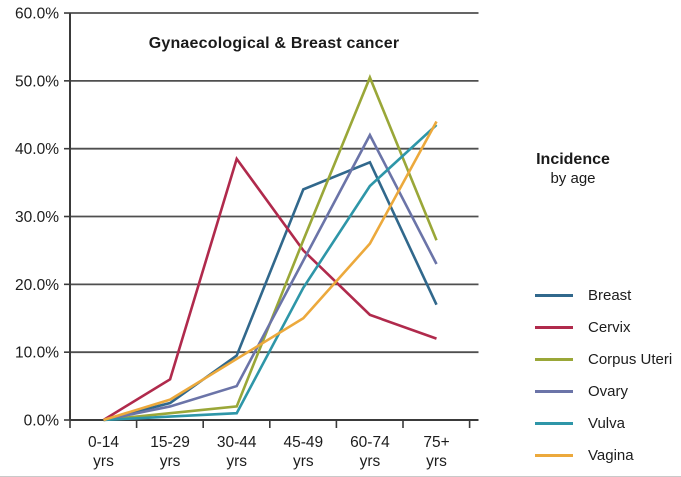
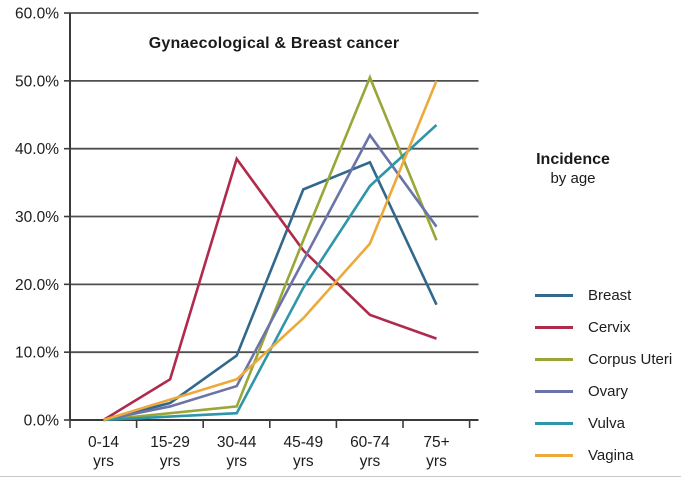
Vagina/30-44: 9% -> 6%
Ovary/75+: 23% -> 28%
Vagina/75+: 44% -> 50%
